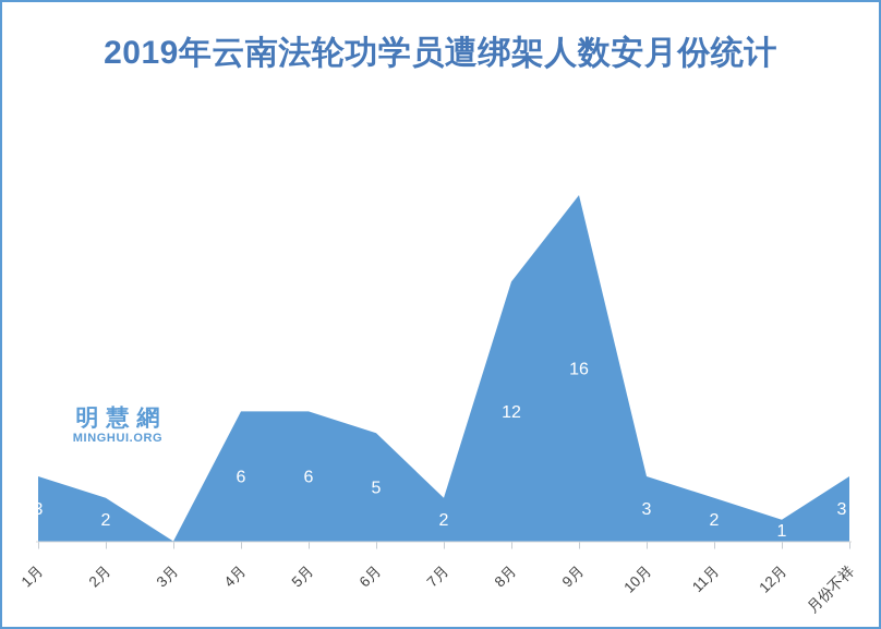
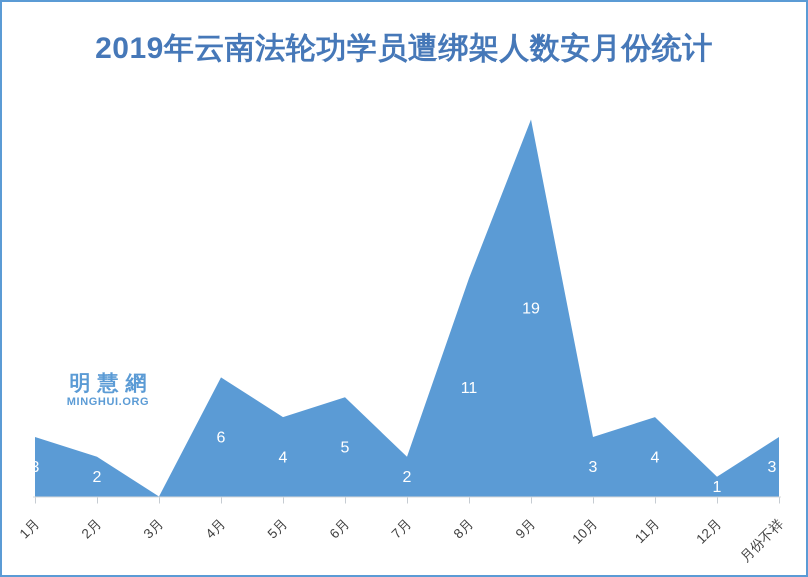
5月: 6 -> 4
8月: 12 -> 11
9月: 16 -> 19
11月: 2 -> 4
